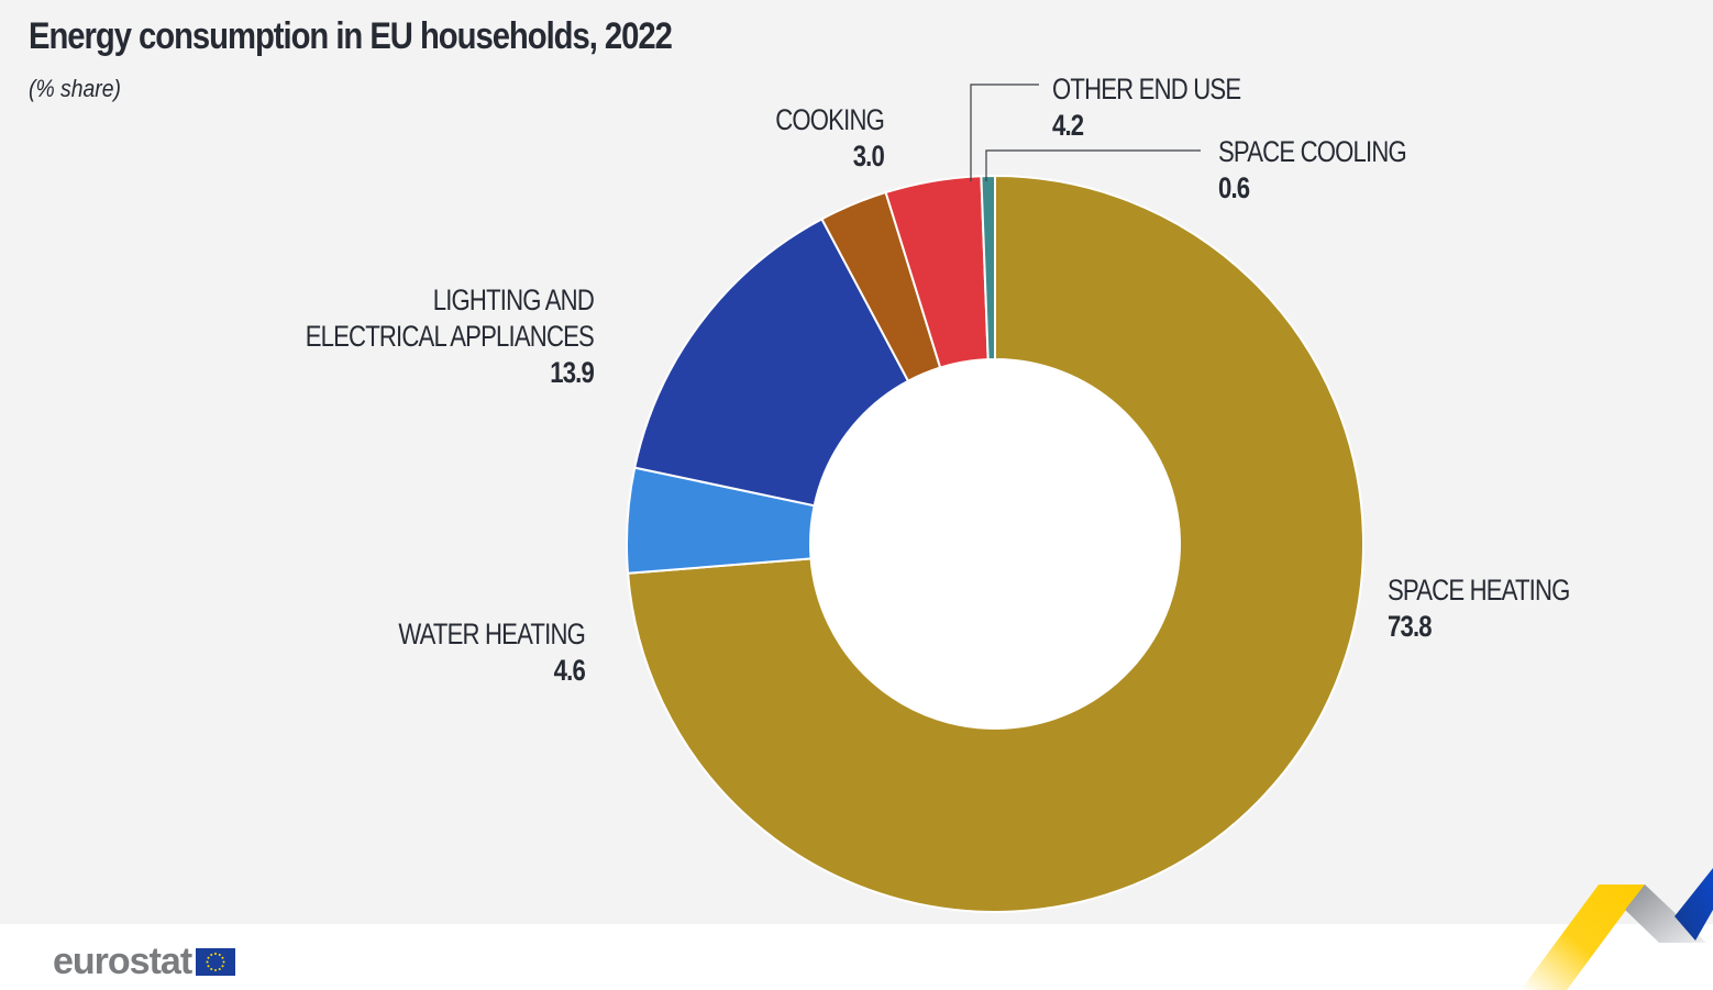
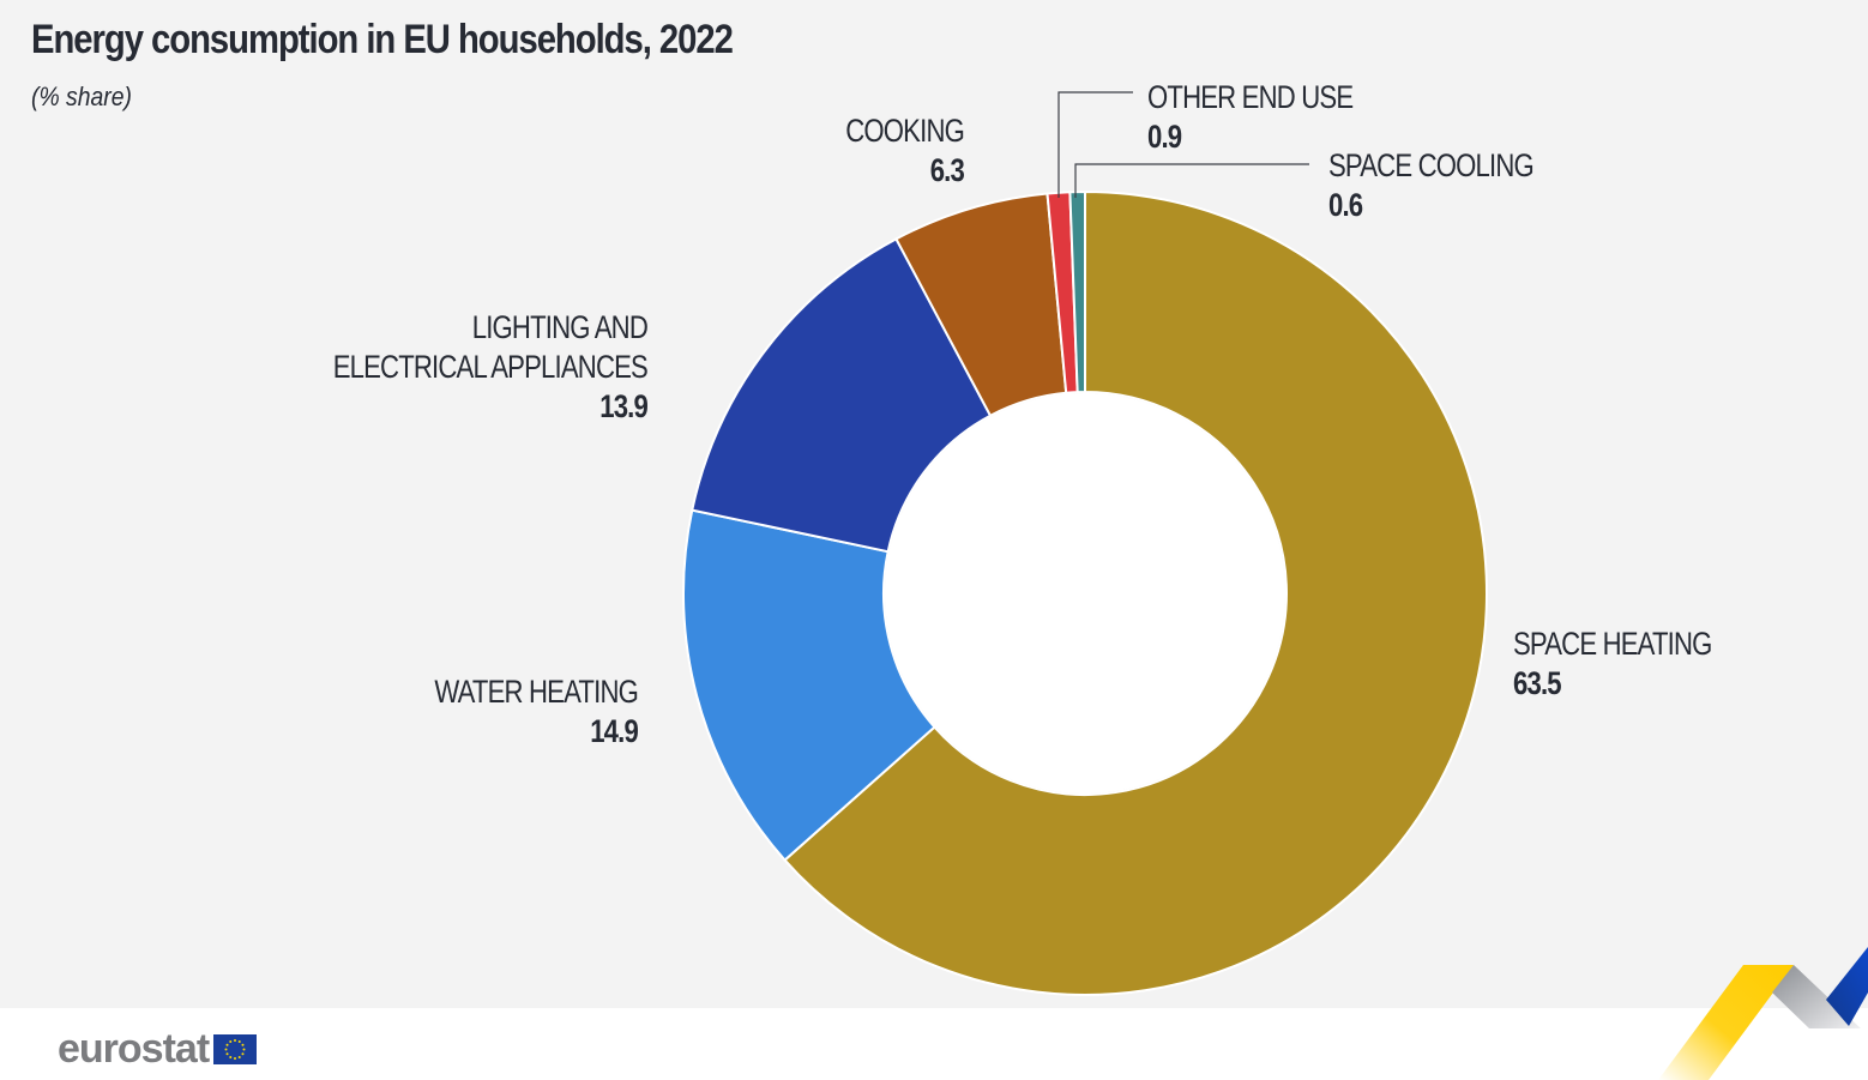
SPACE HEATING: 73.8 -> 63.5
WATER HEATING: 4.6 -> 14.9
COOKING: 3.0 -> 6.3
OTHER END USE: 4.2 -> 0.9
